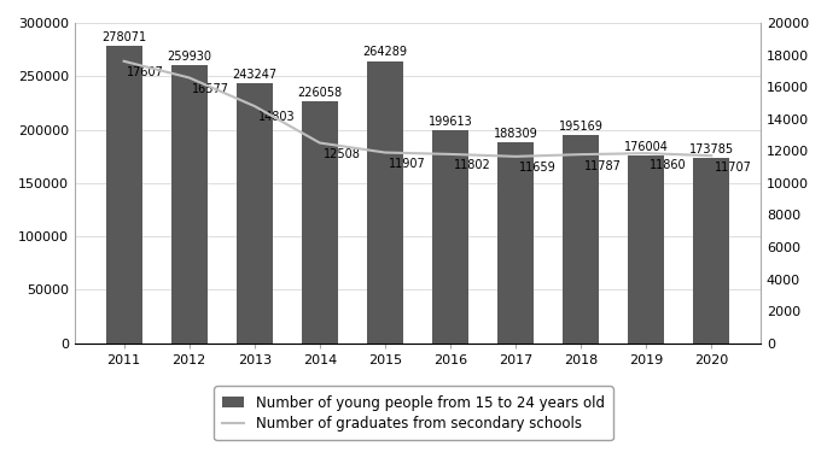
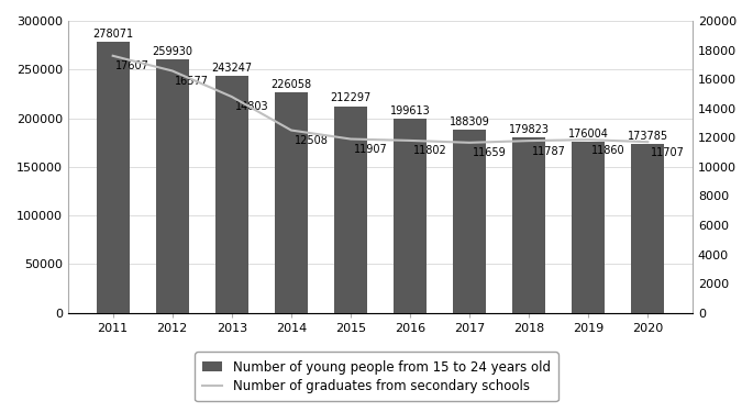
Number of young people from 15 to 24 years old/2015: 264289 -> 212297
Number of young people from 15 to 24 years old/2018: 195169 -> 179823
